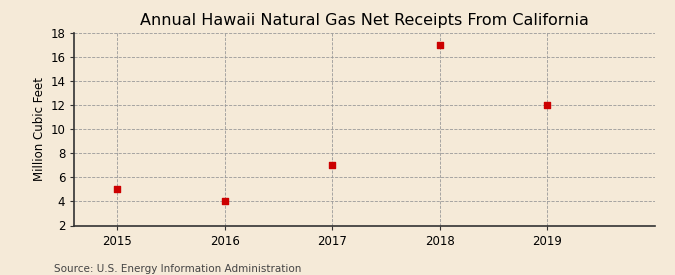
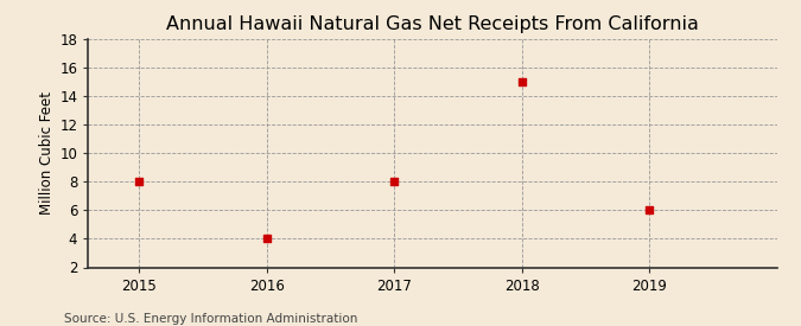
2015: 5 -> 8
2017: 7 -> 8
2018: 17 -> 15
2019: 12 -> 6
